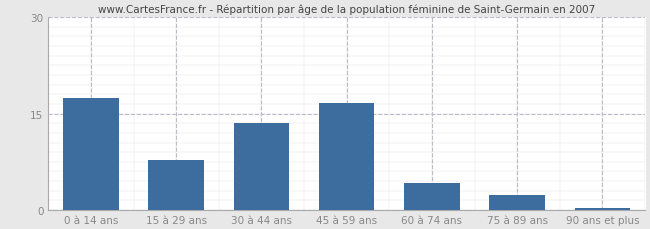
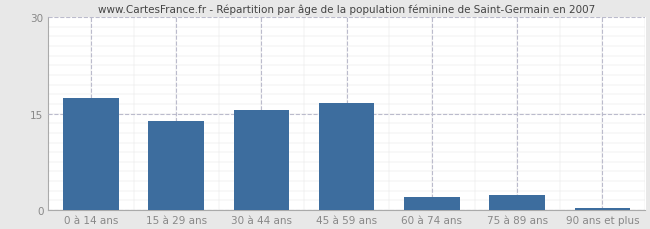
15 à 29 ans: 7.8 -> 13.8
30 à 44 ans: 13.6 -> 15.5
60 à 74 ans: 4.2 -> 2.0
